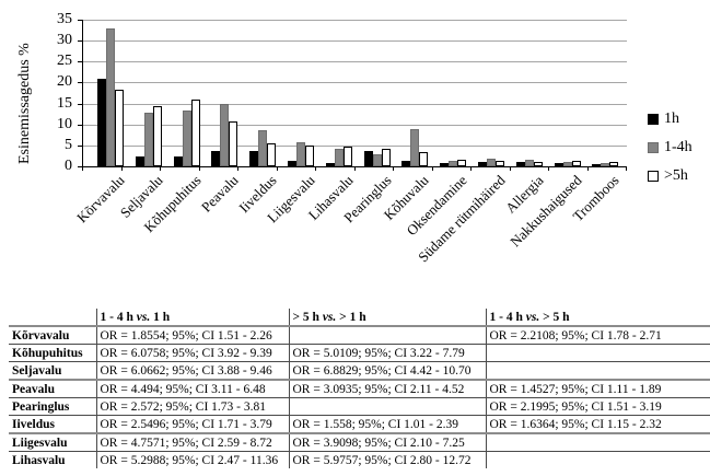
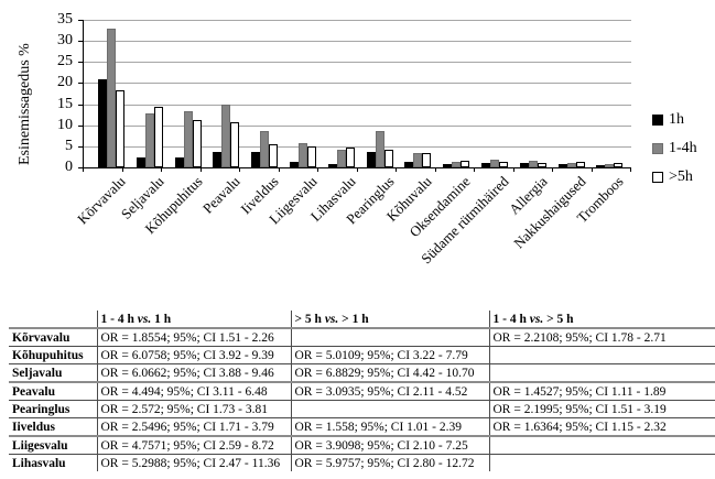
>5h/Kõhupuhitus: 16 -> 11
1-4h/Pearinglus: 3 -> 8
1-4h/Kõhuvalu: 9 -> 3
